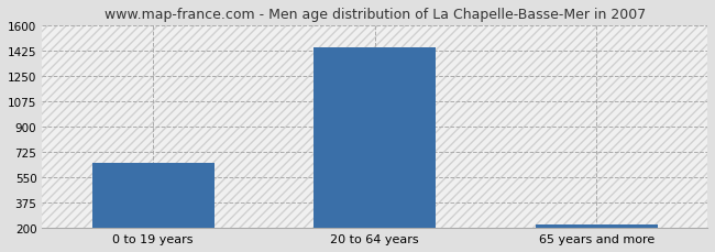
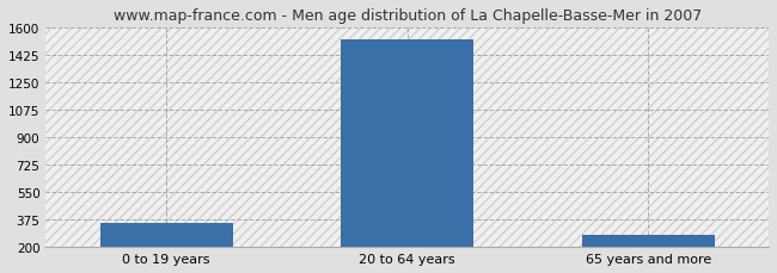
0 to 19 years: 650 -> 350
20 to 64 years: 1450 -> 1520
65 years and more: 230 -> 280
